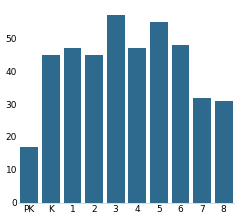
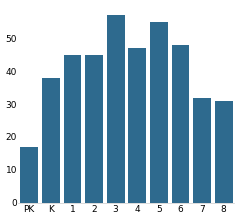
K: 45 -> 38
1: 47 -> 45
